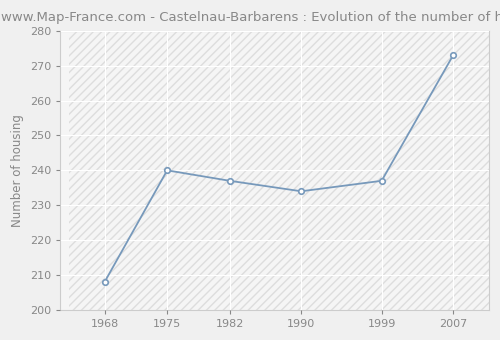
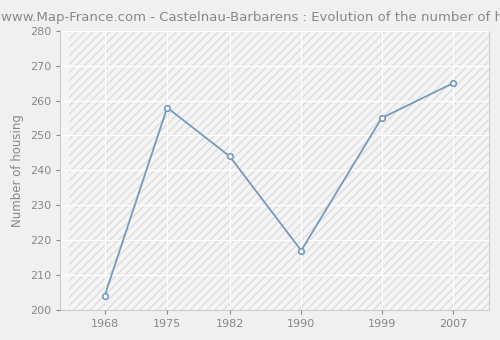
1968: 208 -> 204
1975: 240 -> 258
1982: 237 -> 244
1990: 234 -> 217
1999: 237 -> 255
2007: 273 -> 265
